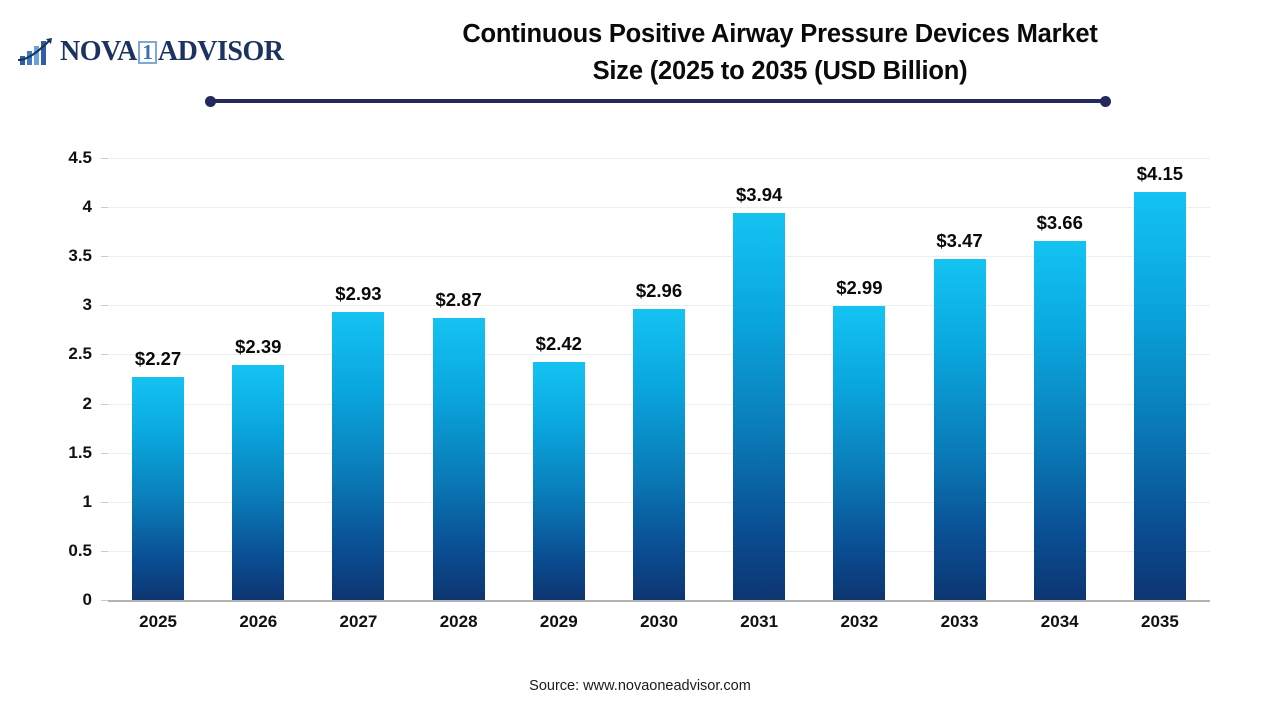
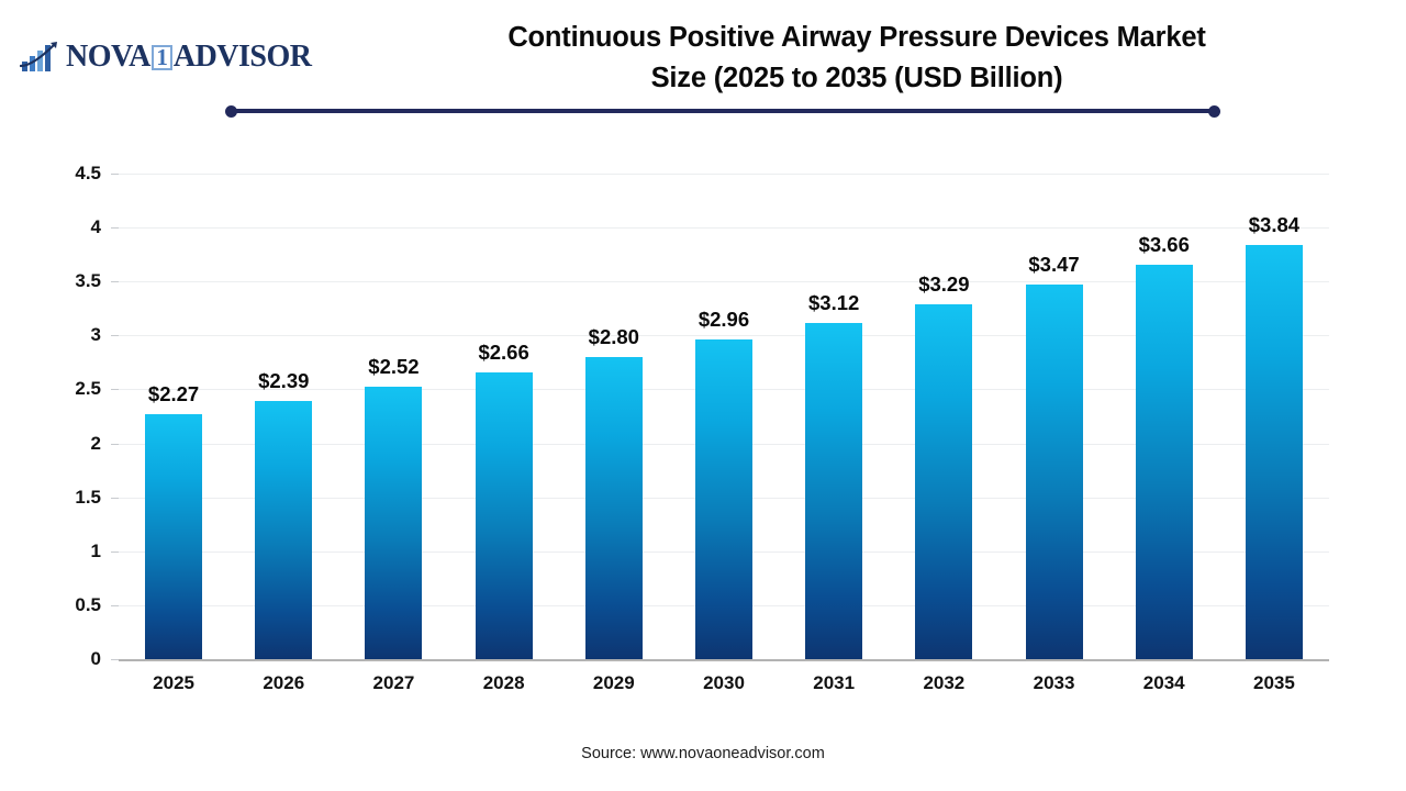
2027: $2.93 -> $2.52
2028: $2.87 -> $2.66
2029: $2.42 -> $2.80
2031: $3.94 -> $3.12
2032: $2.99 -> $3.29
2035: $4.15 -> $3.84
